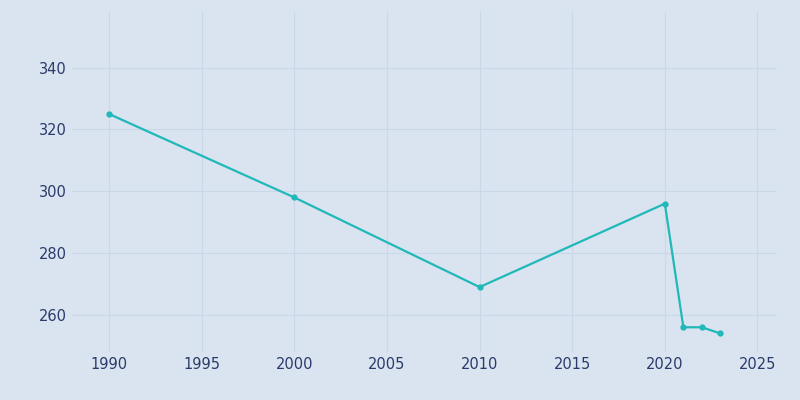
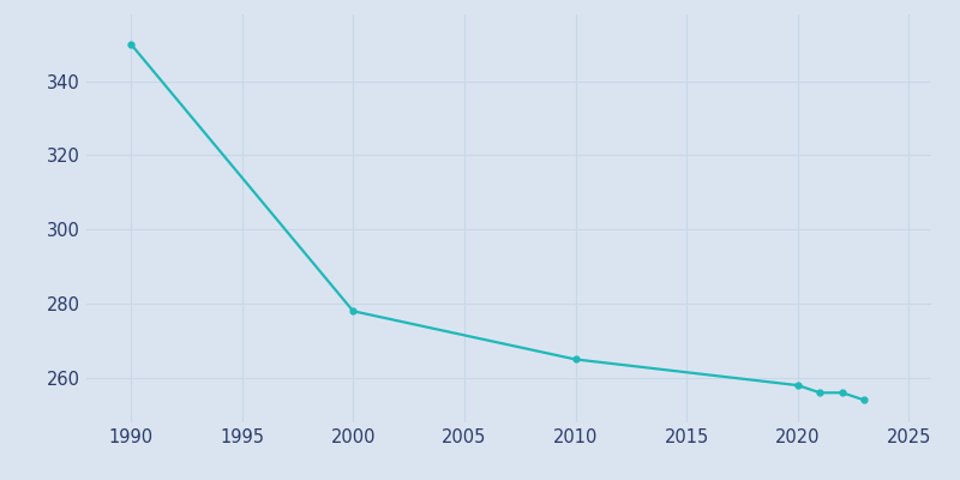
1990: 325 -> 350
2000: 298 -> 278
2010: 269 -> 265
2020: 296 -> 258
